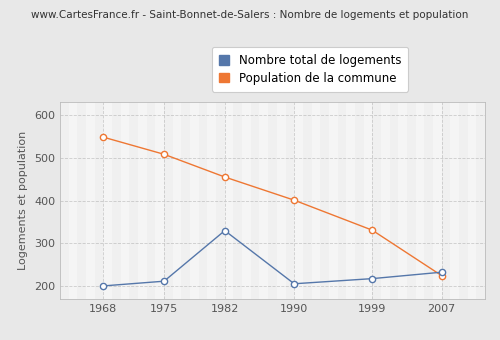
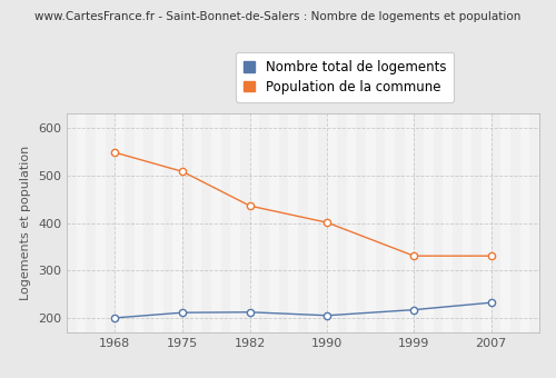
Nombre total de logements/1982: 330 -> 213
Population de la commune/1982: 455 -> 436
Population de la commune/2007: 225 -> 331
